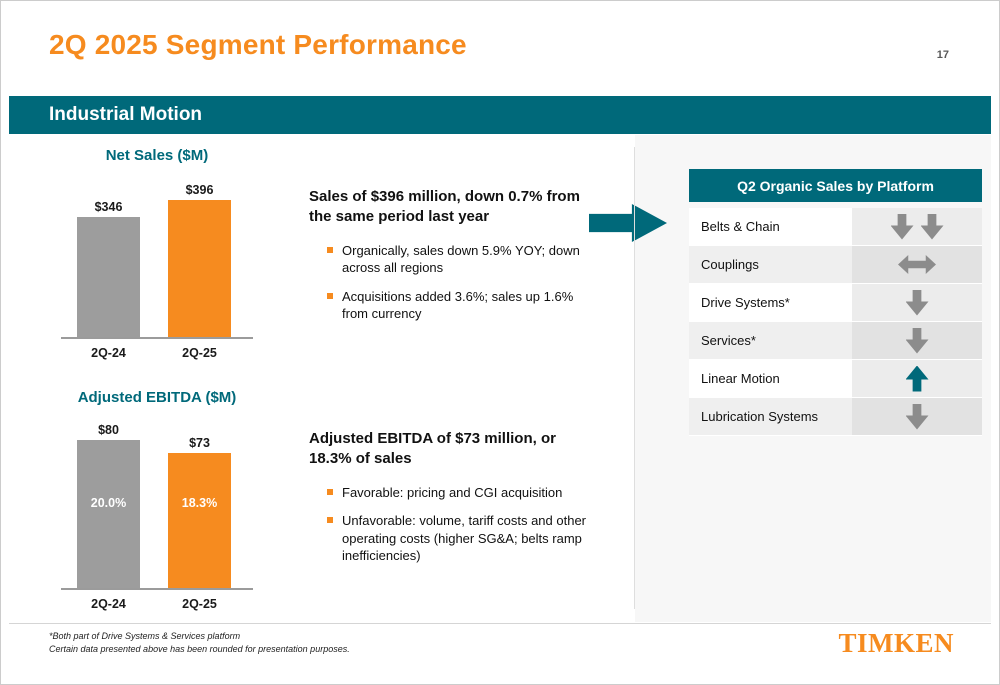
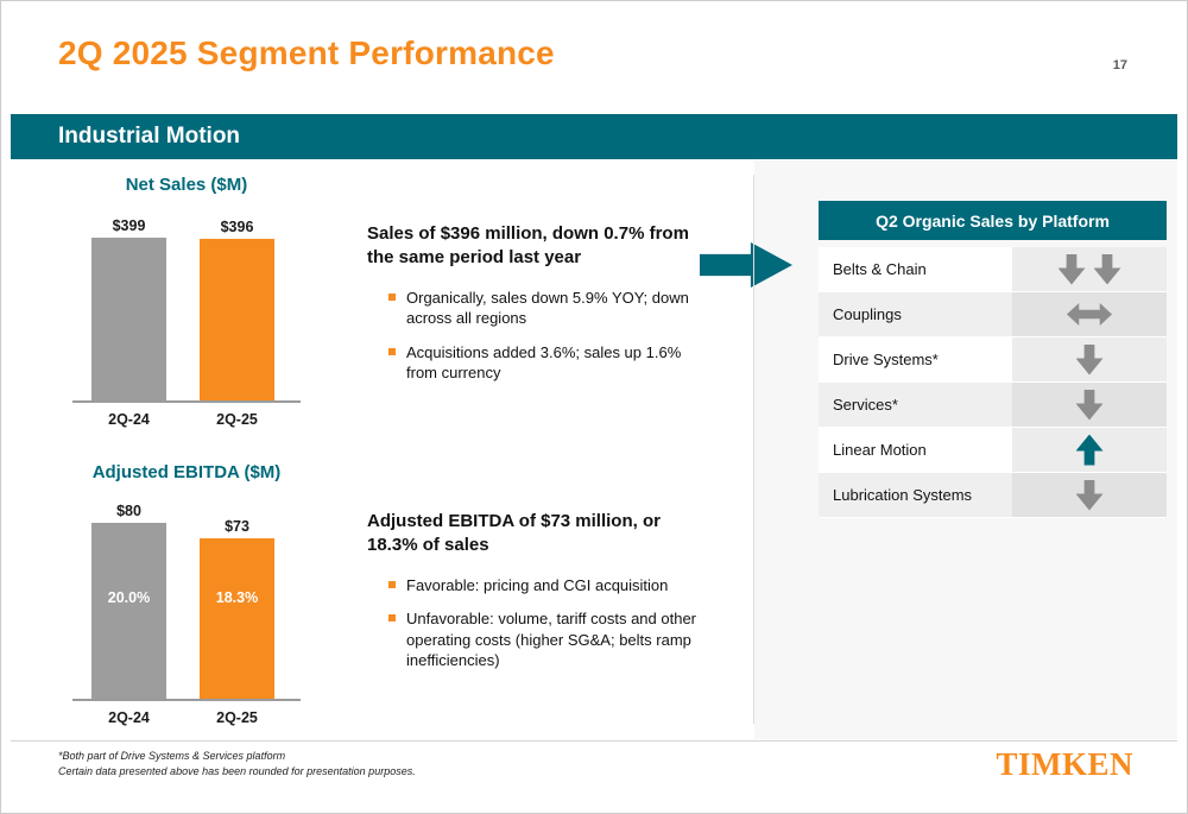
Net Sales ($M)/2Q-24: $346 -> $399
